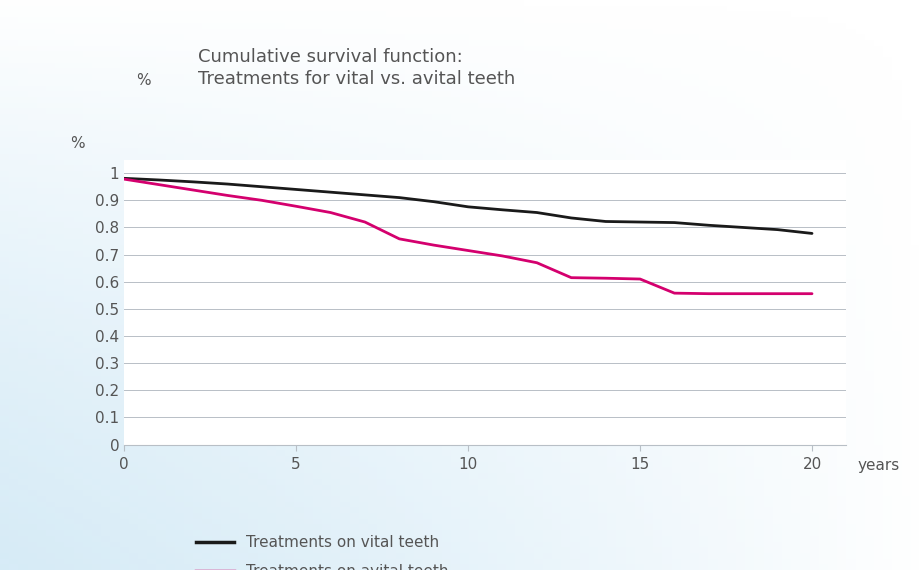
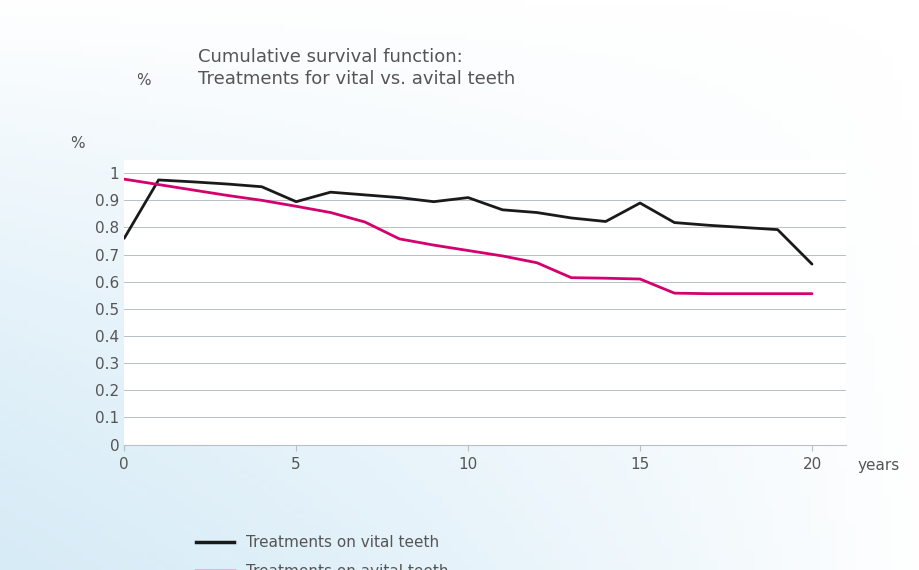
Treatments on vital teeth/0: 0.981 -> 0.760
Treatments on vital teeth/5: 0.940 -> 0.895
Treatments on vital teeth/10: 0.876 -> 0.910
Treatments on vital teeth/15: 0.820 -> 0.890
Treatments on vital teeth/20: 0.778 -> 0.665
